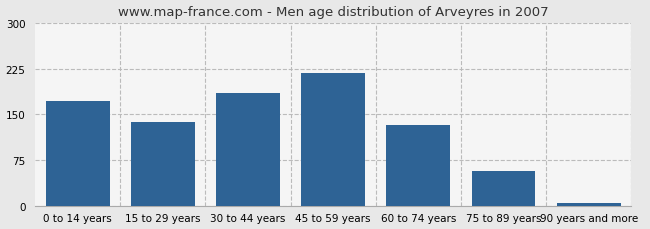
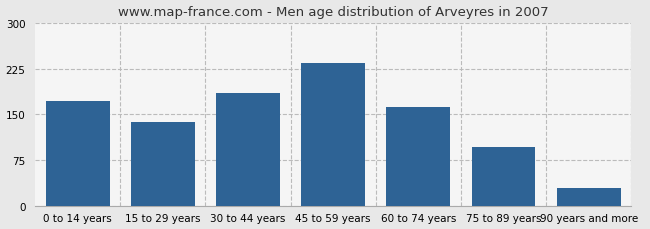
45 to 59 years: 218 -> 234
60 to 74 years: 133 -> 162
75 to 89 years: 57 -> 96
90 years and more: 5 -> 30
